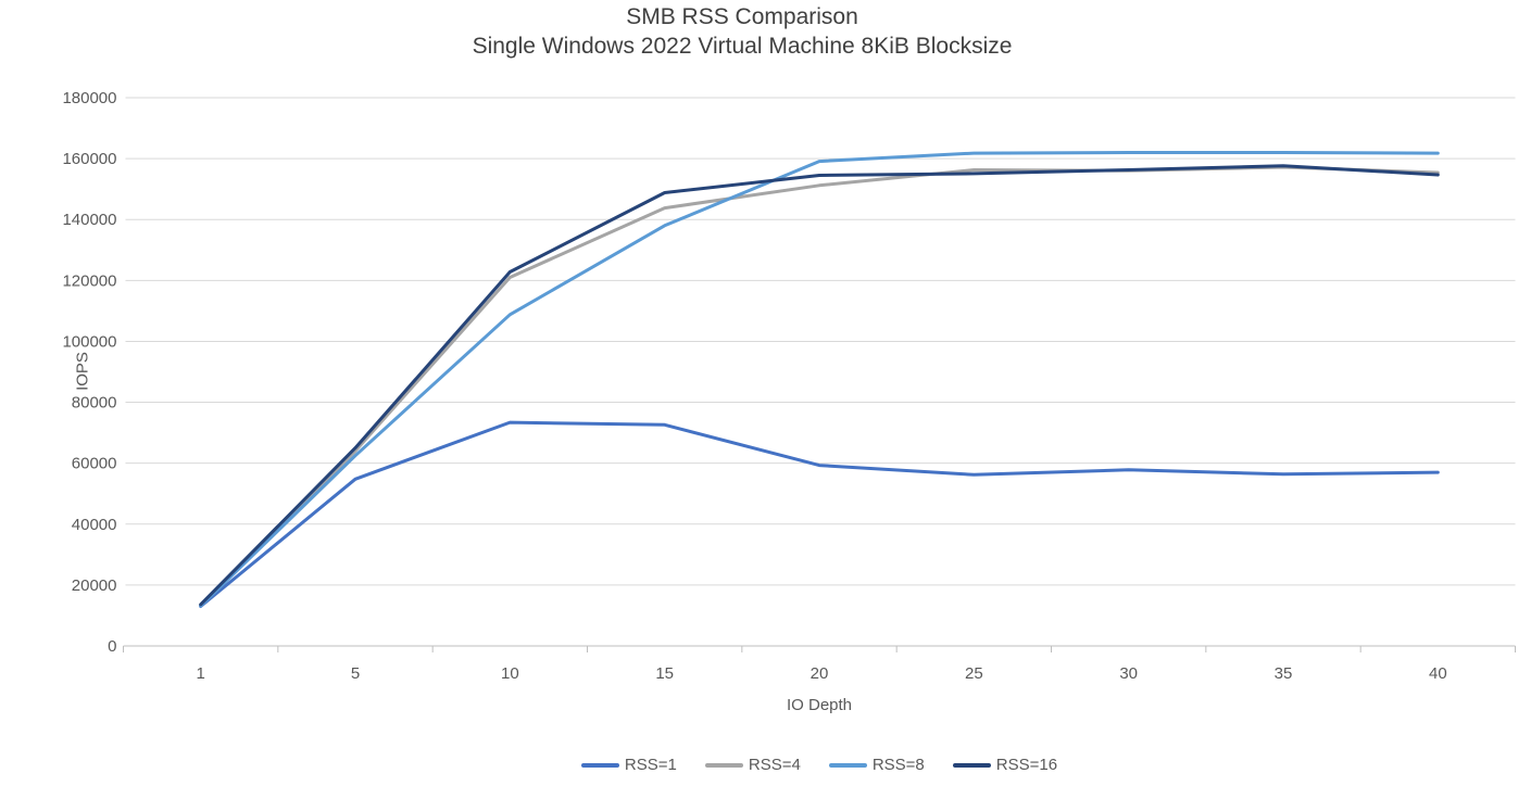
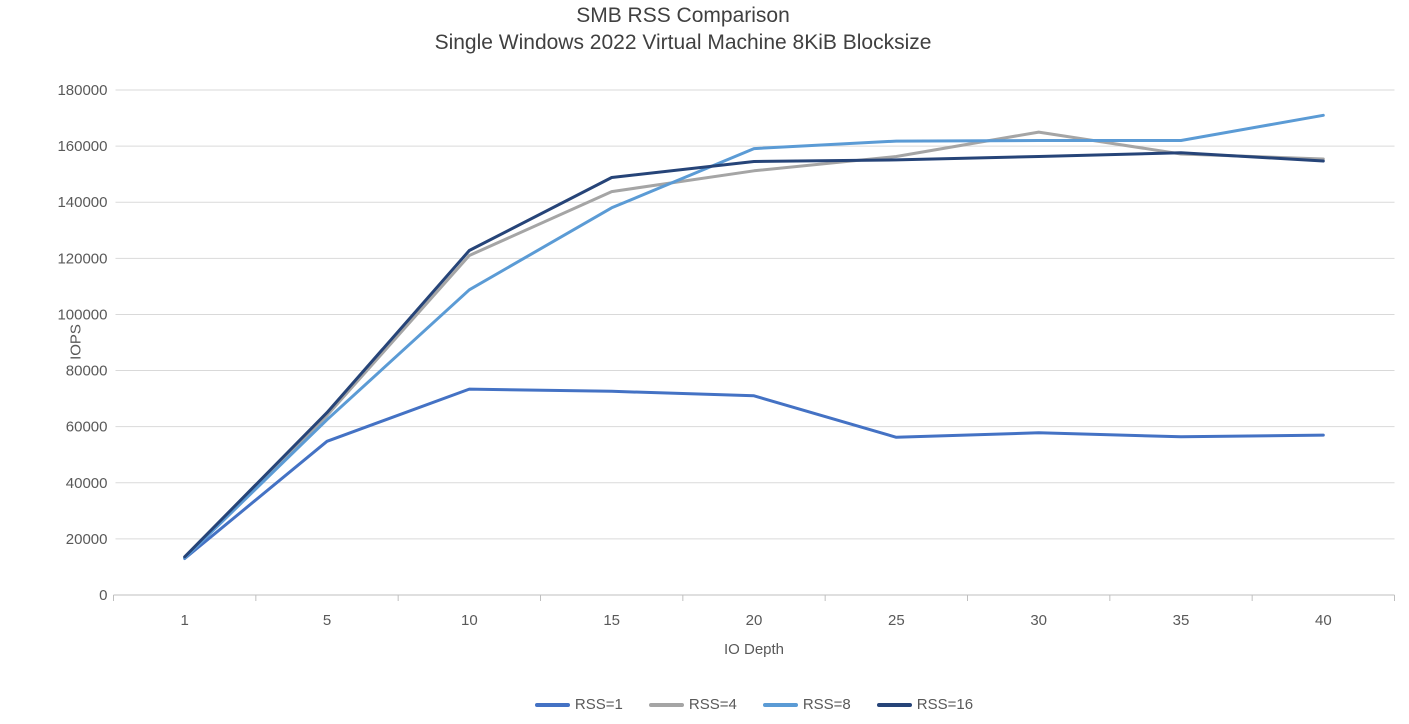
RSS=1/20: 59000 -> 71000
RSS=4/30: 156000 -> 165000
RSS=8/40: 162000 -> 171000
